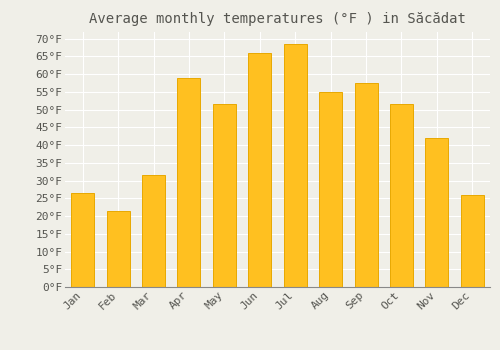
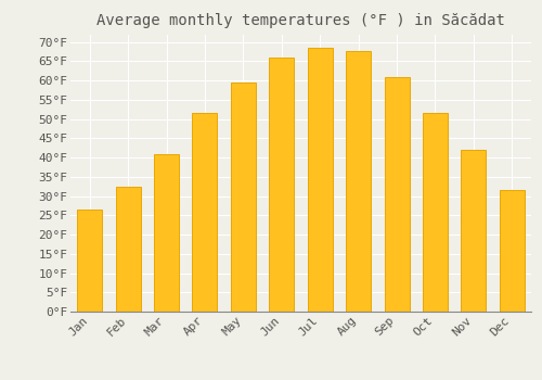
Feb: 21.5°F -> 32.5°F
Mar: 31.5°F -> 41.0°F
Apr: 59.0°F -> 51.5°F
May: 51.5°F -> 59.5°F
Aug: 55.0°F -> 67.5°F
Sep: 57.5°F -> 61.0°F
Dec: 26.0°F -> 31.5°F
